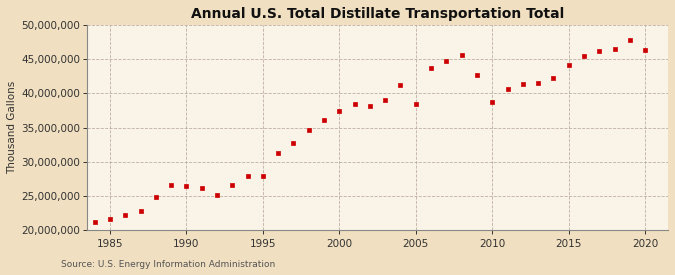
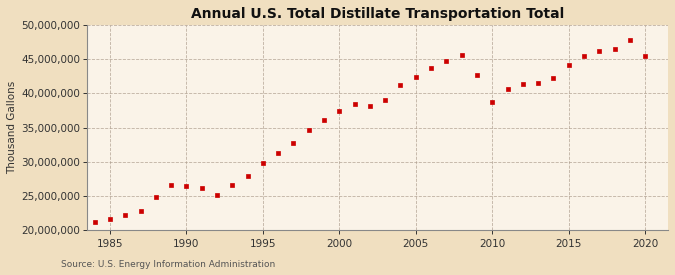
1995: 28,000,000 -> 29,900,000
2005: 38,400,000 -> 42,400,000
2020: 46,400,000 -> 45,500,000
